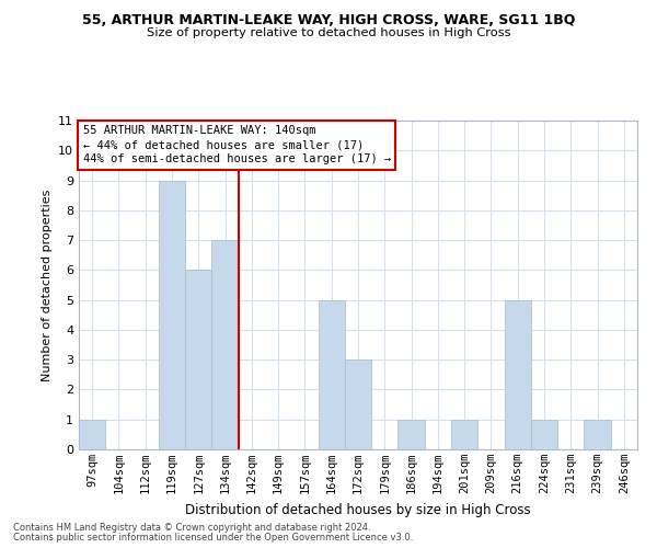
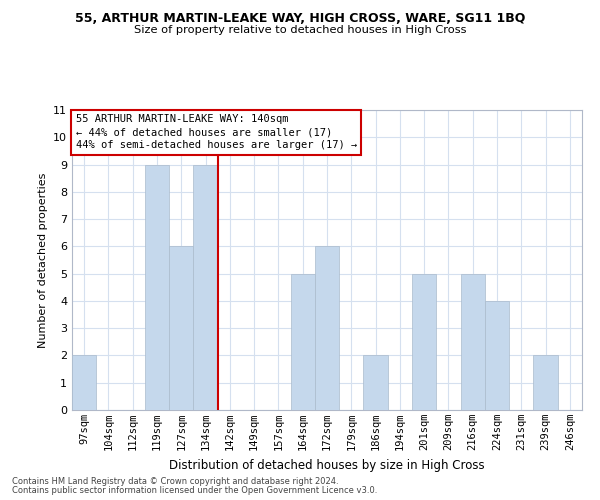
97sqm: 1 -> 2
134sqm: 7 -> 9
172sqm: 3 -> 6
186sqm: 1 -> 2
201sqm: 1 -> 5
224sqm: 1 -> 4
239sqm: 1 -> 2
